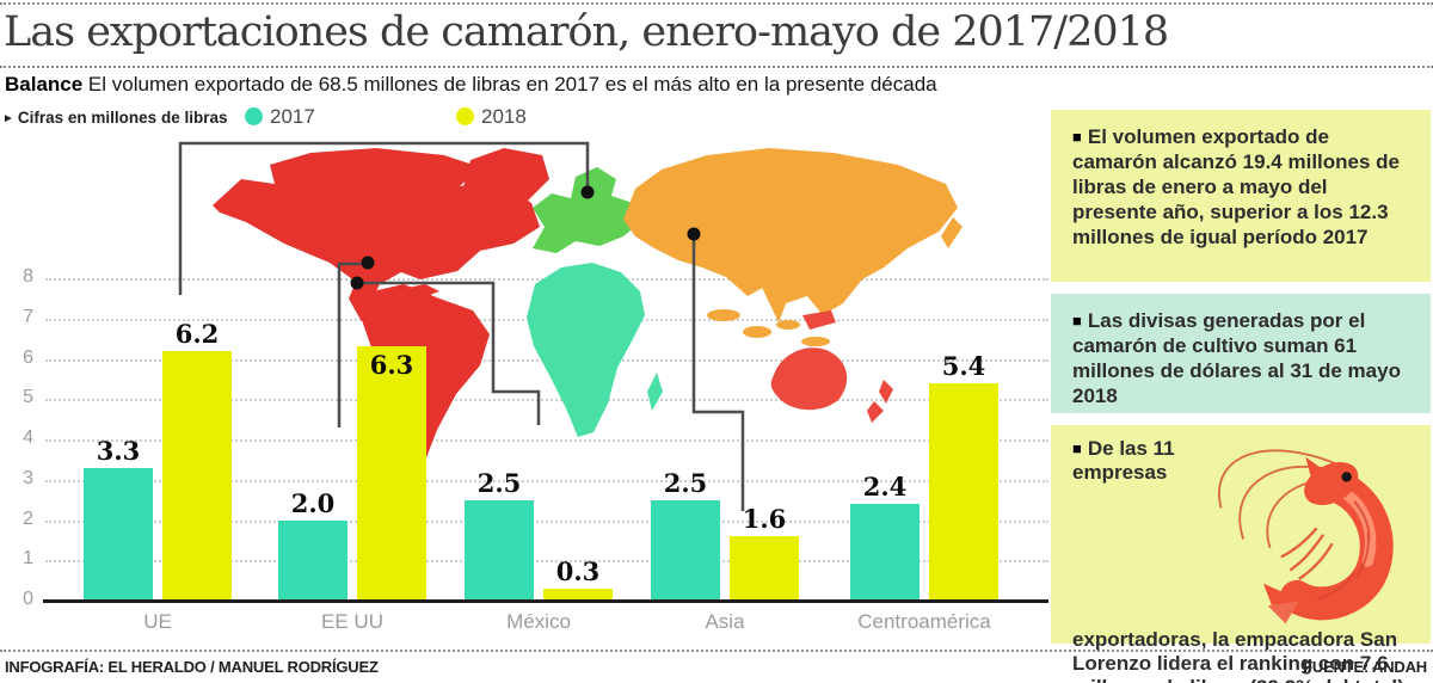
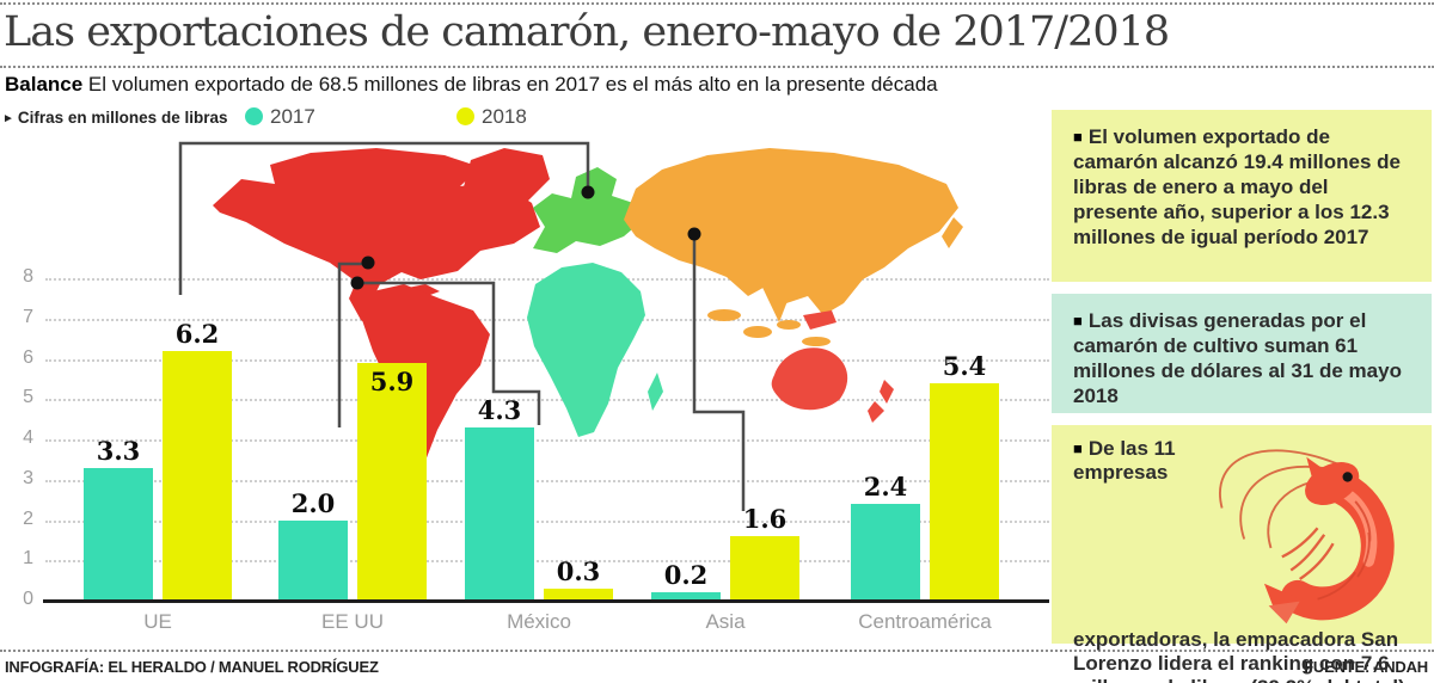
2018/EE UU: 6.3 -> 5.9
2017/México: 2.5 -> 4.3
2017/Asia: 2.5 -> 0.2
